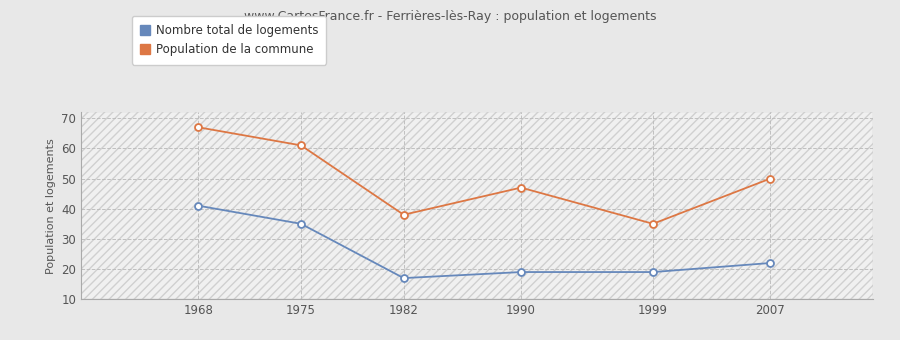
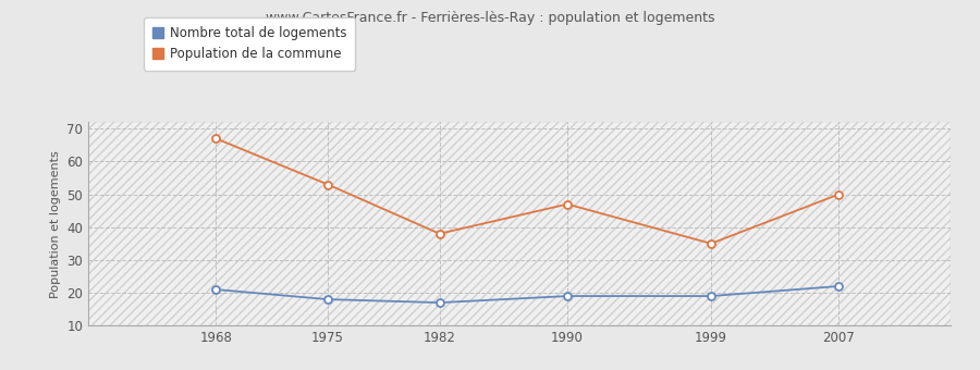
Nombre total de logements/1968: 41 -> 21
Nombre total de logements/1975: 35 -> 18
Population de la commune/1975: 61 -> 53
